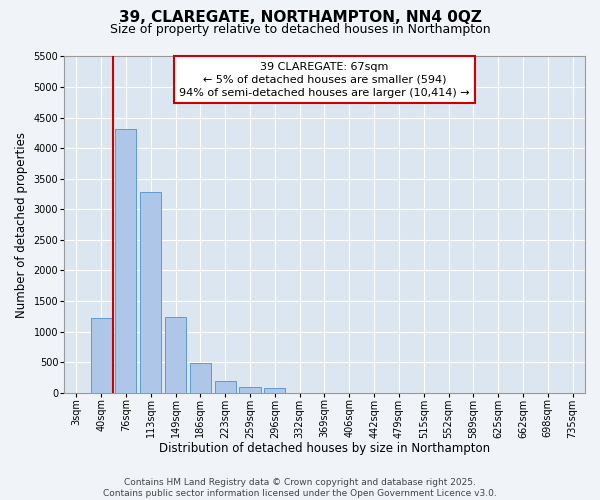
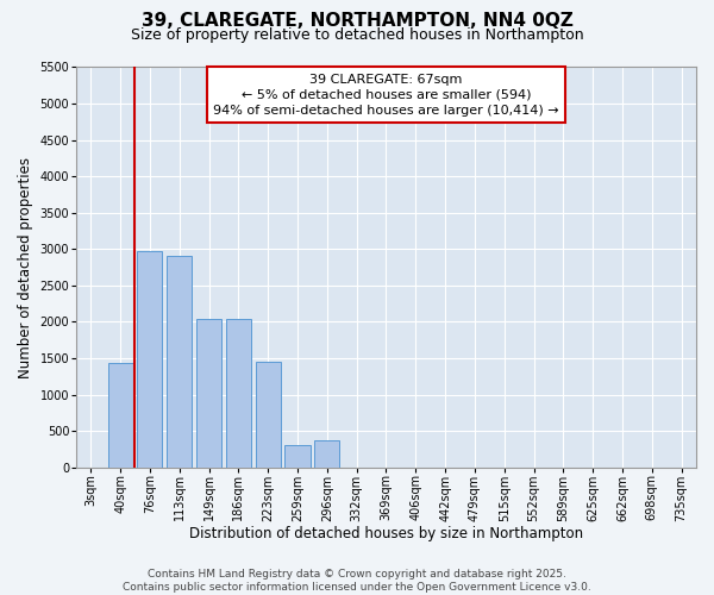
40sqm: 1220 -> 1440
76sqm: 4320 -> 2980
113sqm: 3280 -> 2900
149sqm: 1240 -> 2040
186sqm: 490 -> 2040
223sqm: 200 -> 1460
259sqm: 100 -> 300
296sqm: 80 -> 380
